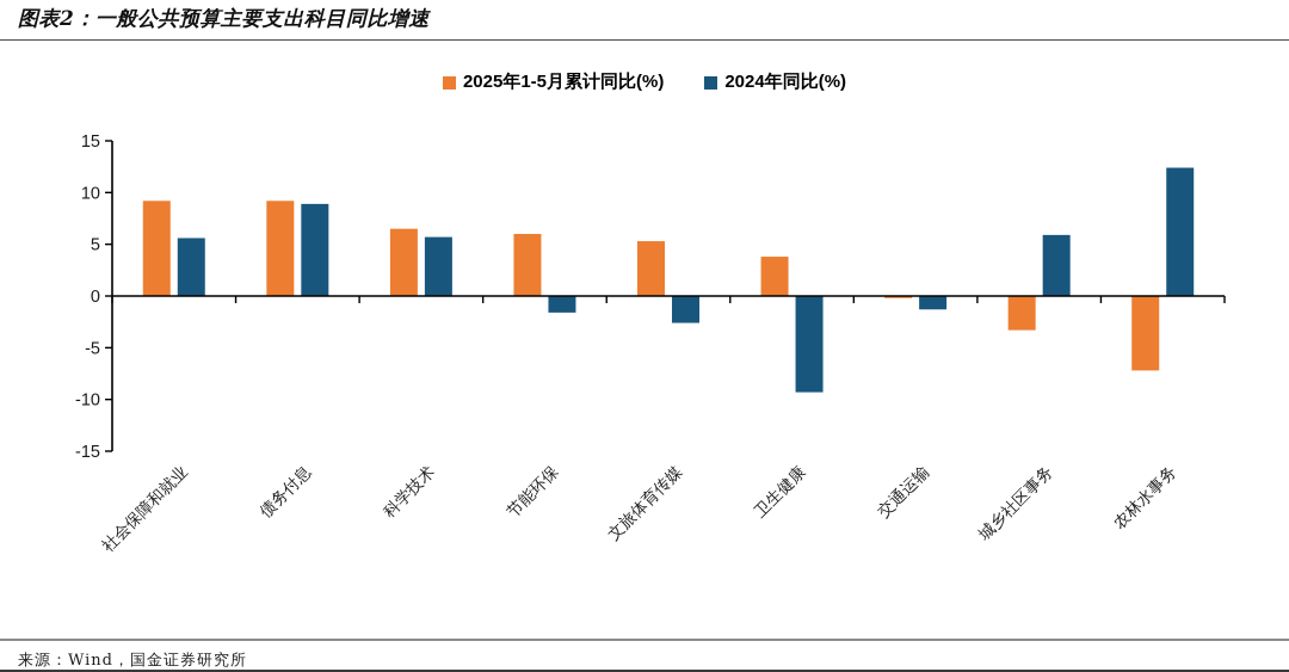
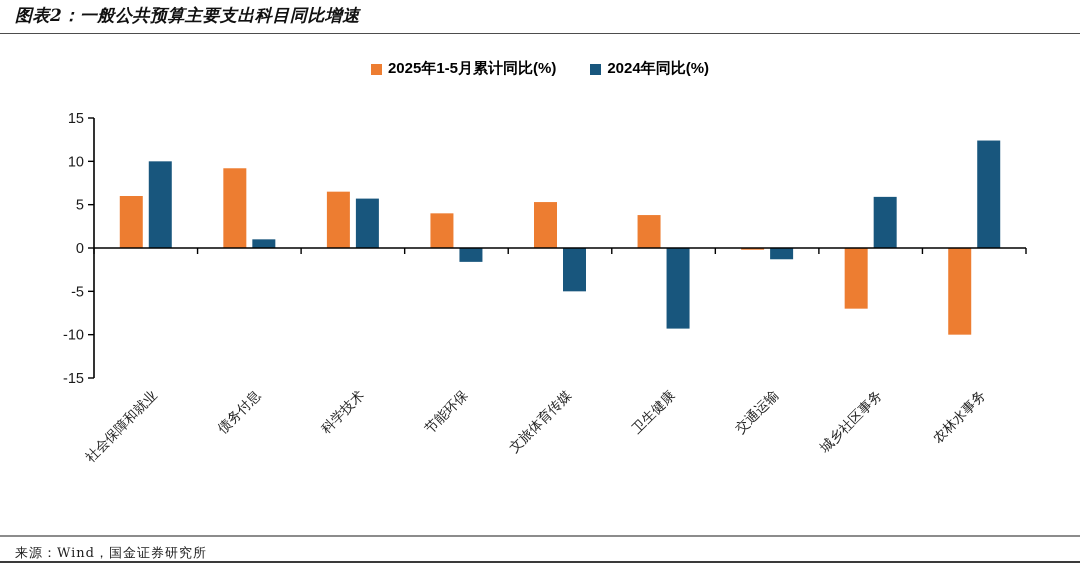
2025年1-5月累计同比(%)/社会保障和就业: 9 -> 6
2024年同比(%)/社会保障和就业: 6 -> 10
2024年同比(%)/债务付息: 9 -> 1
2025年1-5月累计同比(%)/节能环保: 6 -> 4
2024年同比(%)/文旅体育传媒: -3 -> -5
2025年1-5月累计同比(%)/城乡社区事务: -3 -> -7
2025年1-5月累计同比(%)/农林水事务: -7 -> -10
